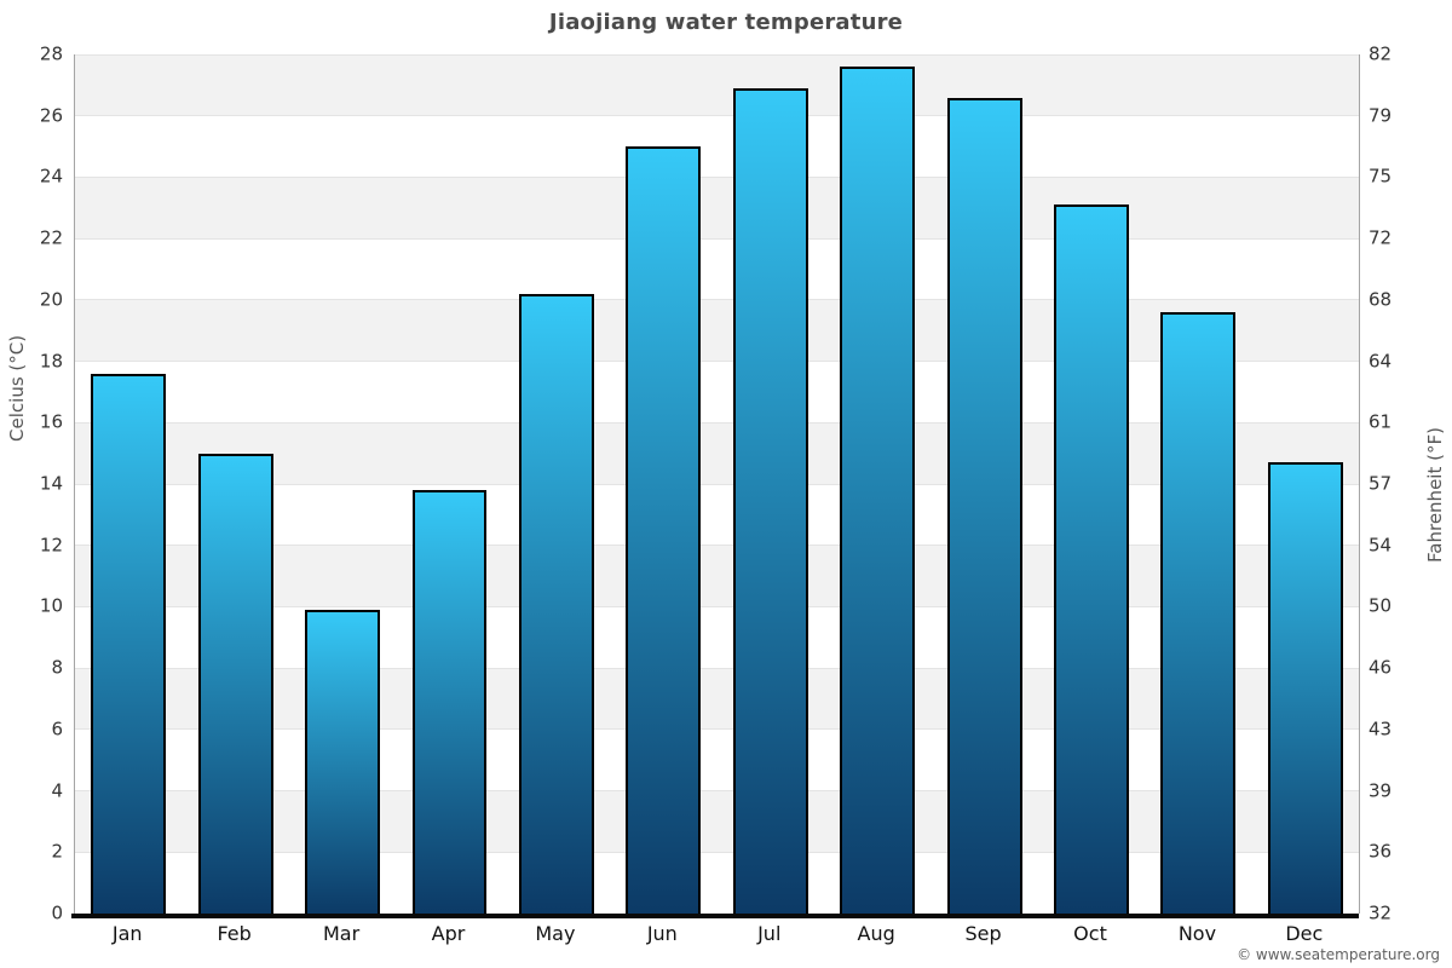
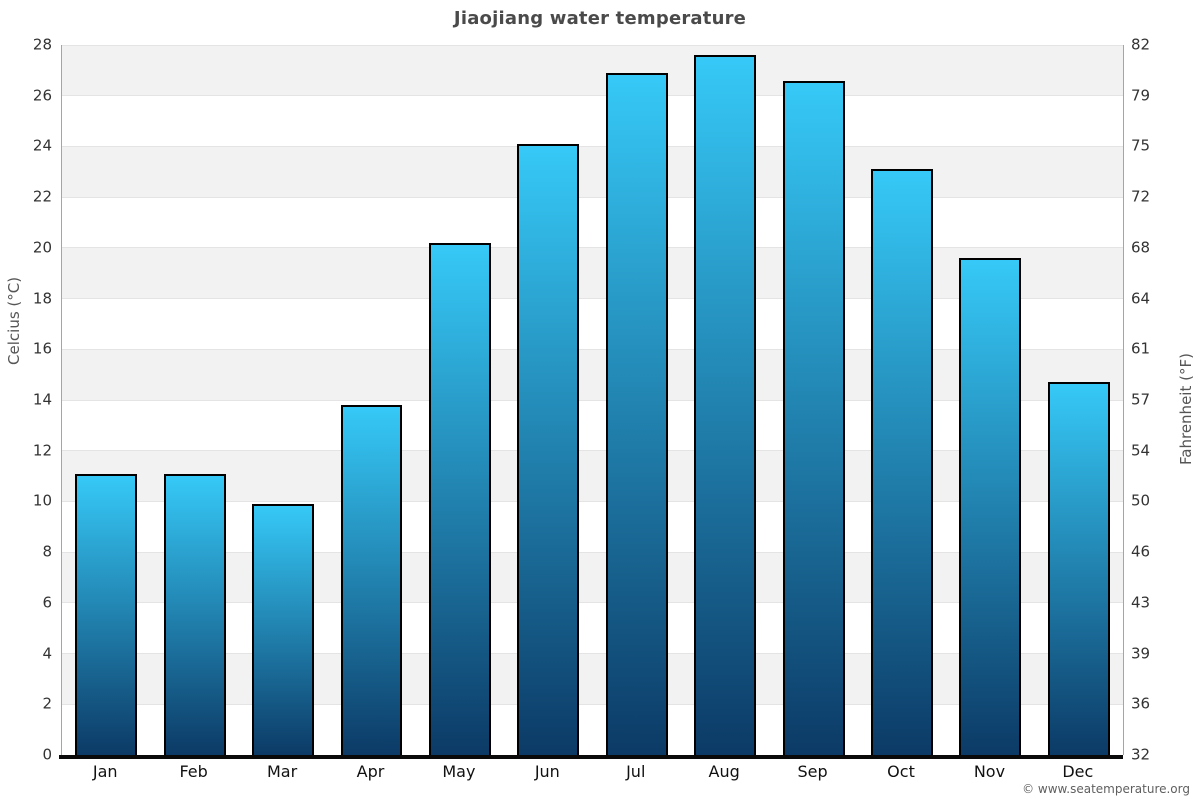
Jan: 17.6 -> 11.1
Feb: 15.0 -> 11.1
Jun: 25.0 -> 24.1
